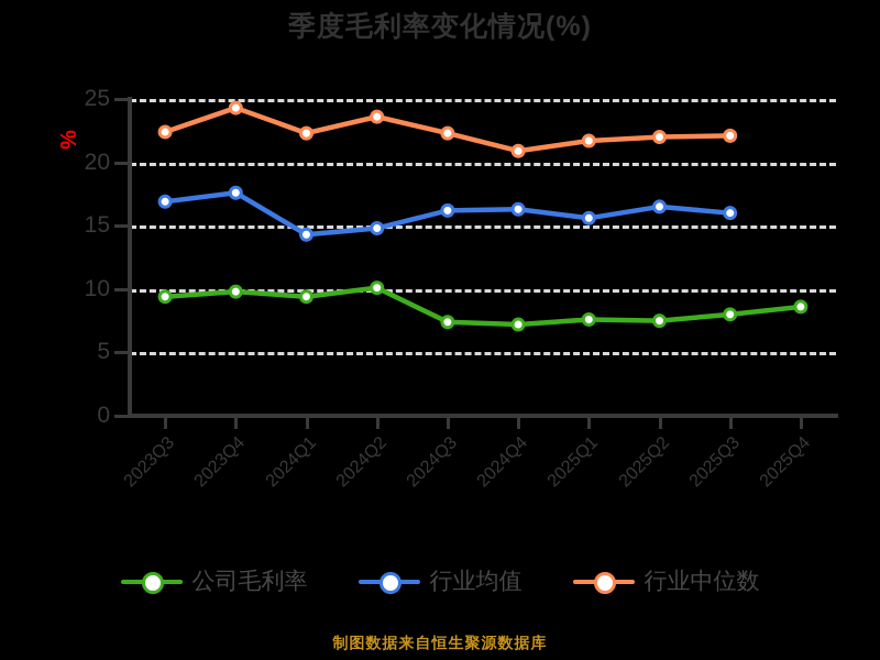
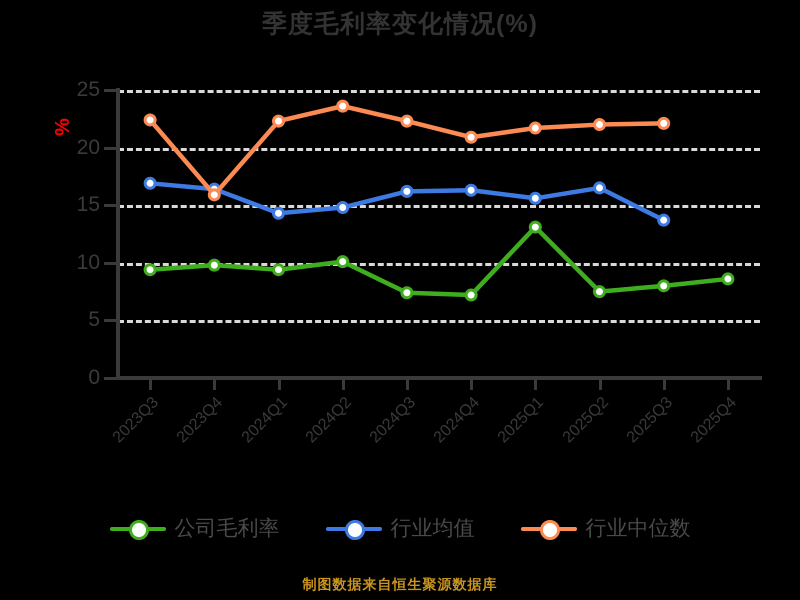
行业均值/2023Q4: 17.6 -> 16.4
行业中位数/2023Q4: 24.3 -> 15.9
公司毛利率/2025Q1: 7.6 -> 13.1
行业均值/2025Q3: 16.0 -> 13.7
